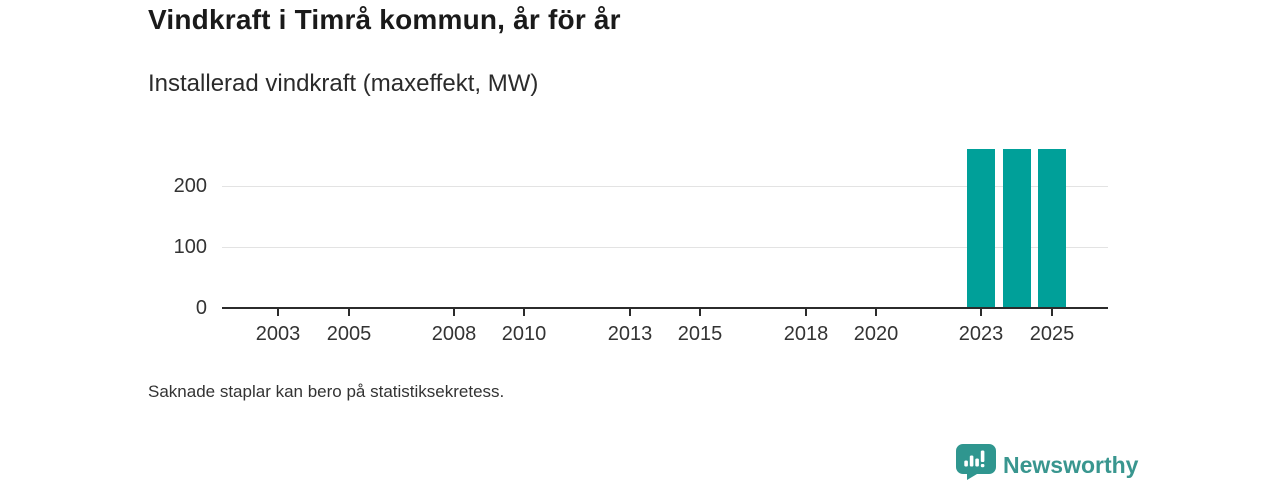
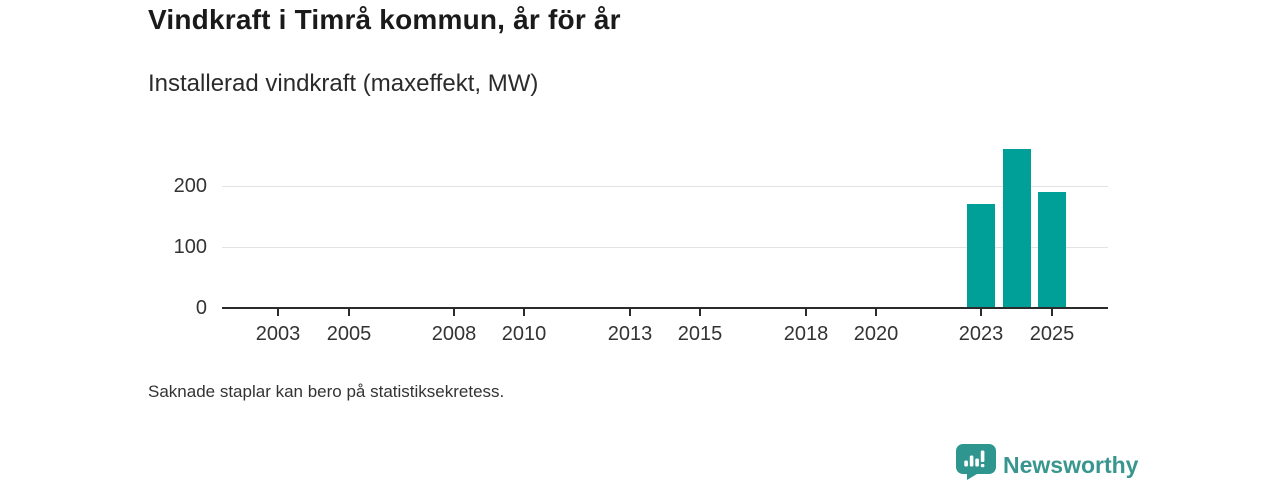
2023: 260 -> 170
2025: 260 -> 190
